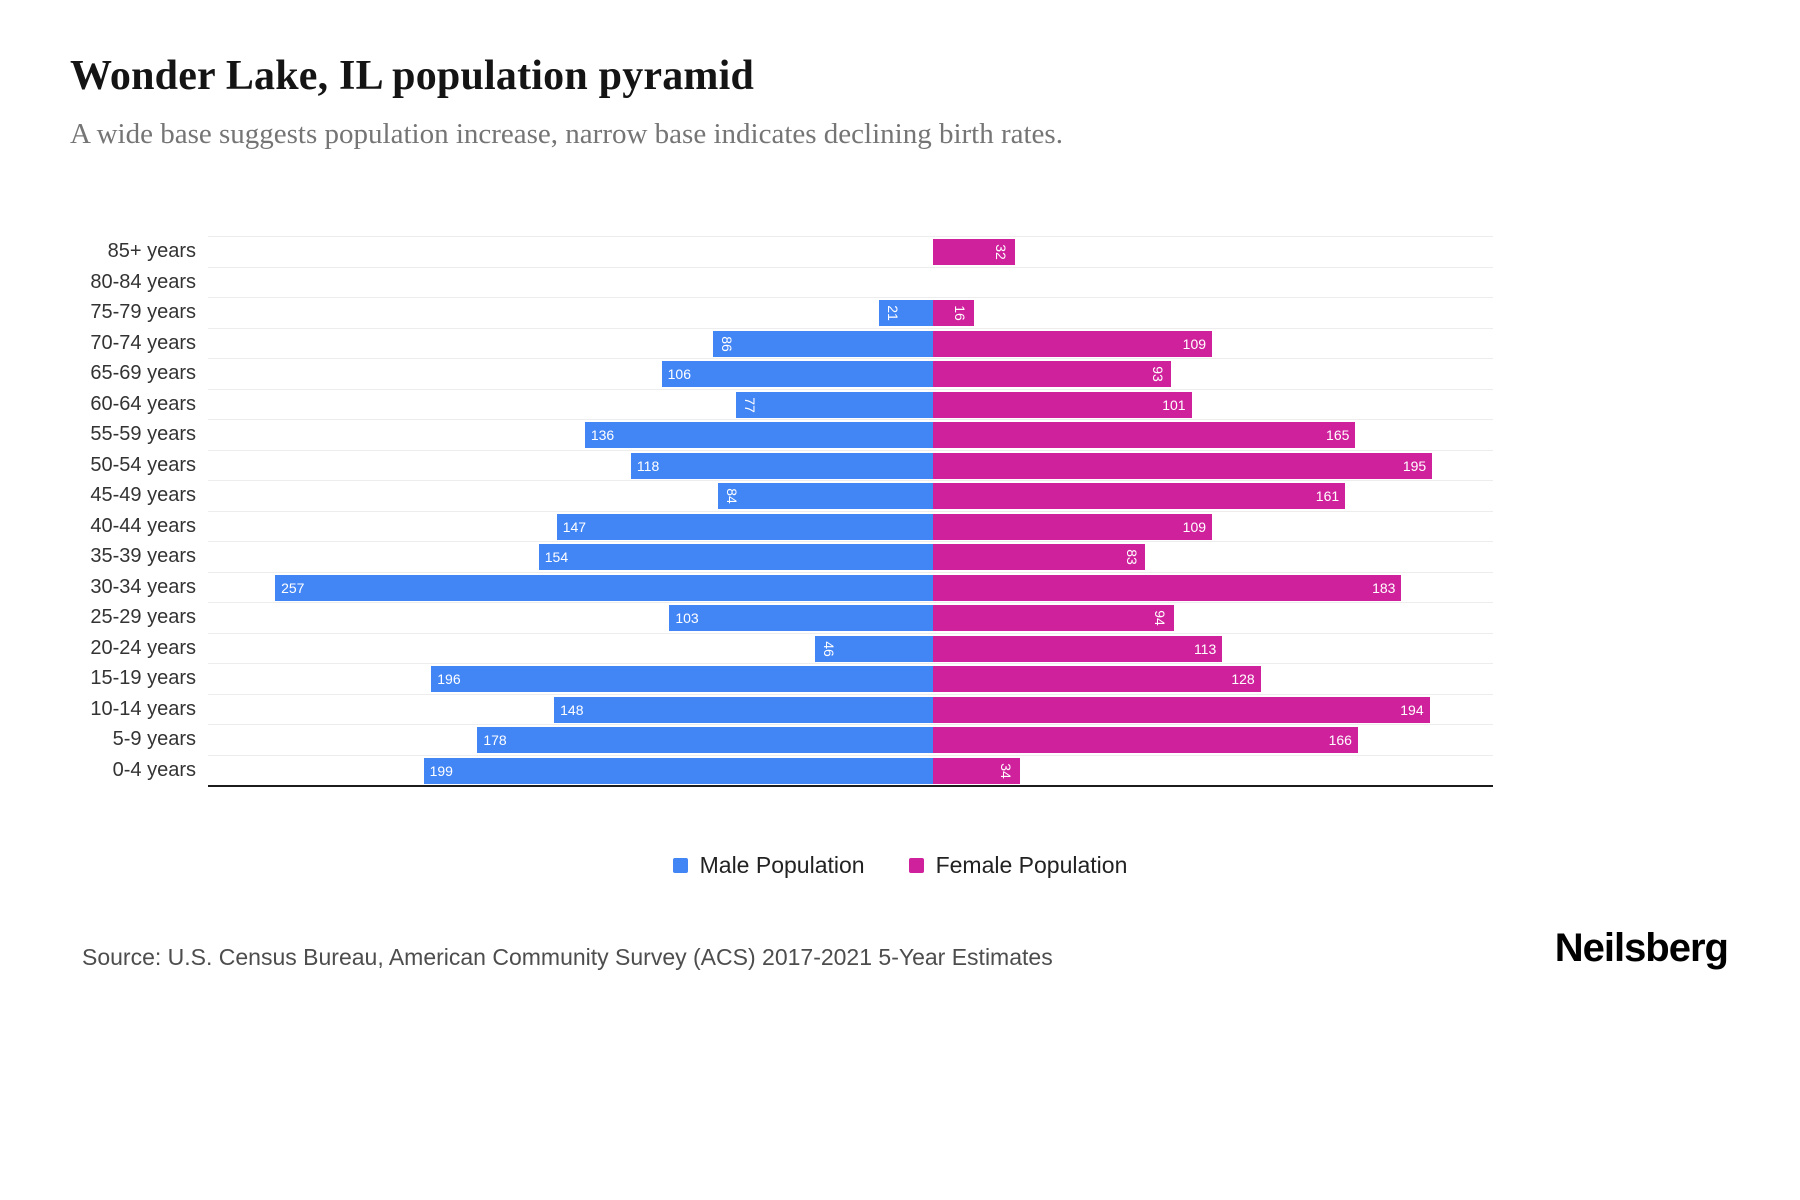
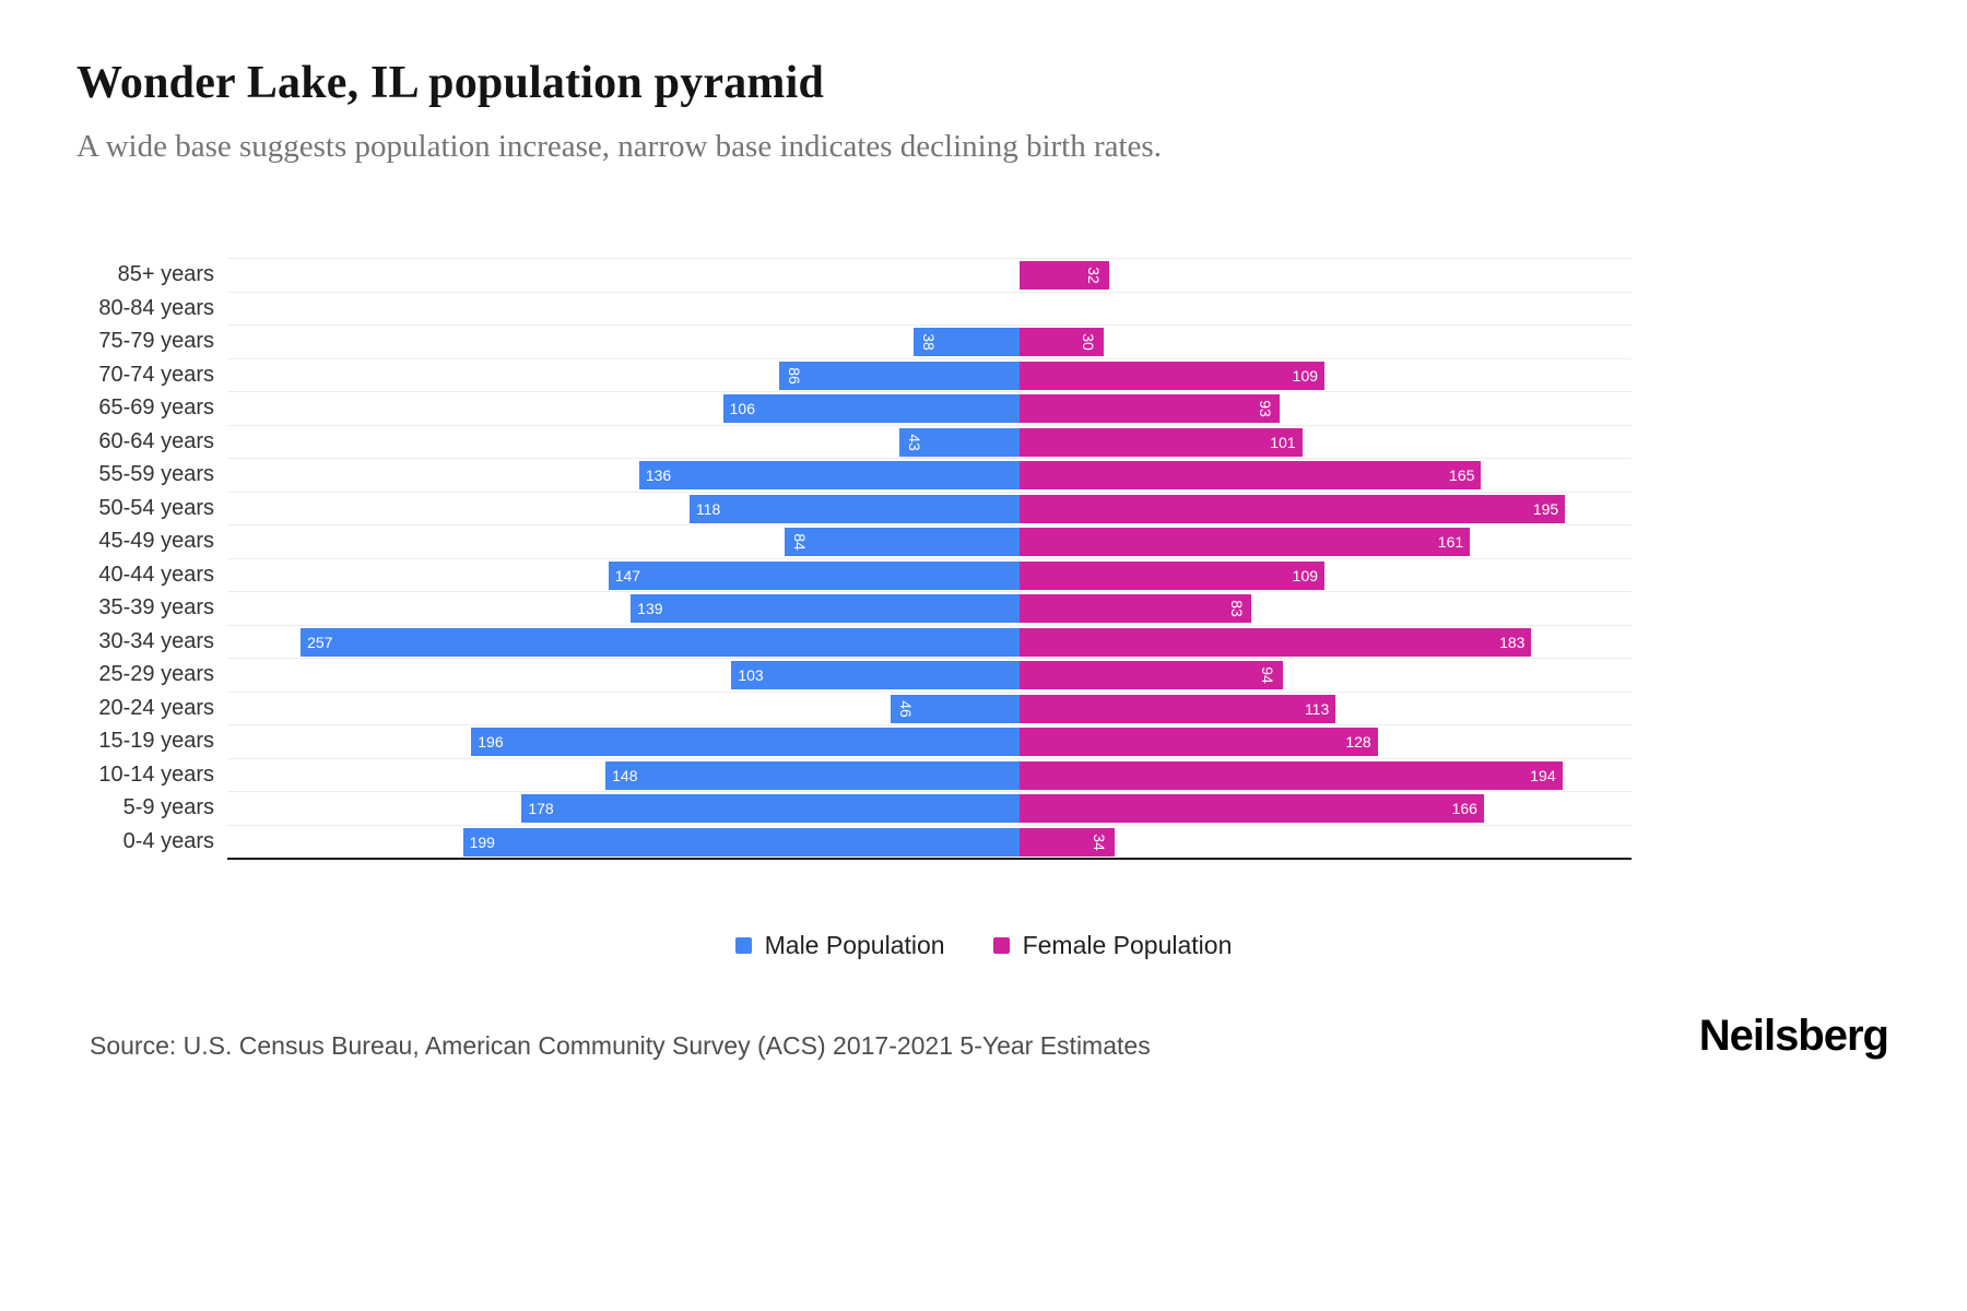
Male Population/75-79 years: 21 -> 38
Female Population/75-79 years: 16 -> 30
Male Population/60-64 years: 77 -> 43
Male Population/35-39 years: 154 -> 139
